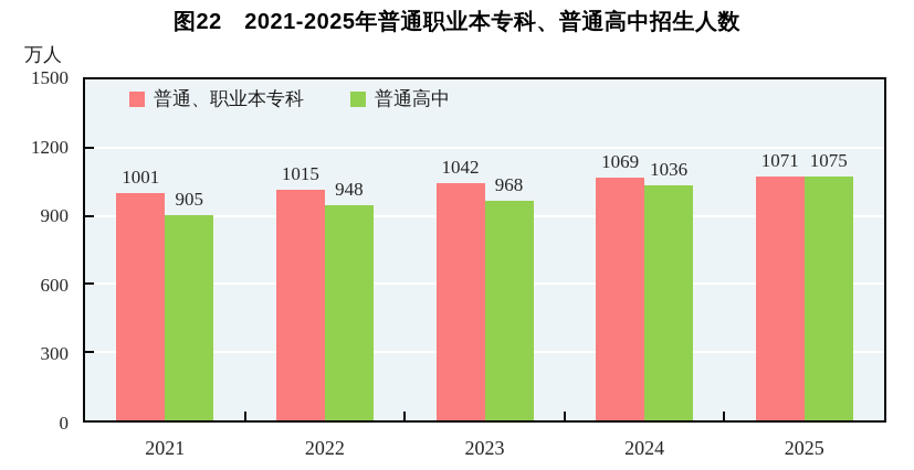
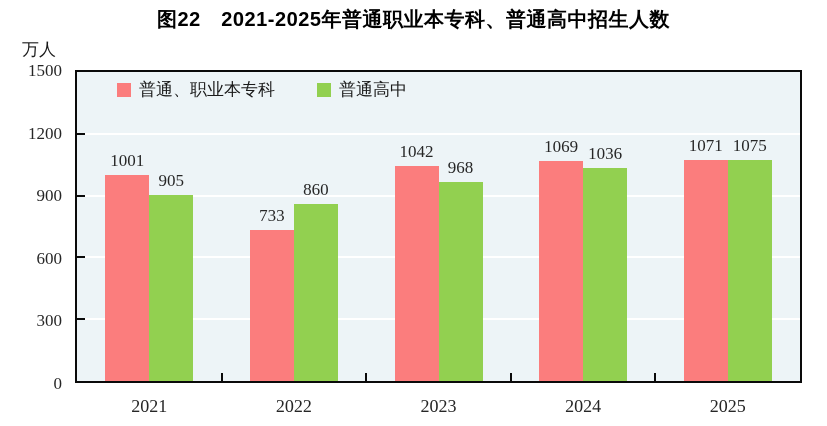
普通、职业本专科/2022: 1015 -> 733
普通高中/2022: 948 -> 860
